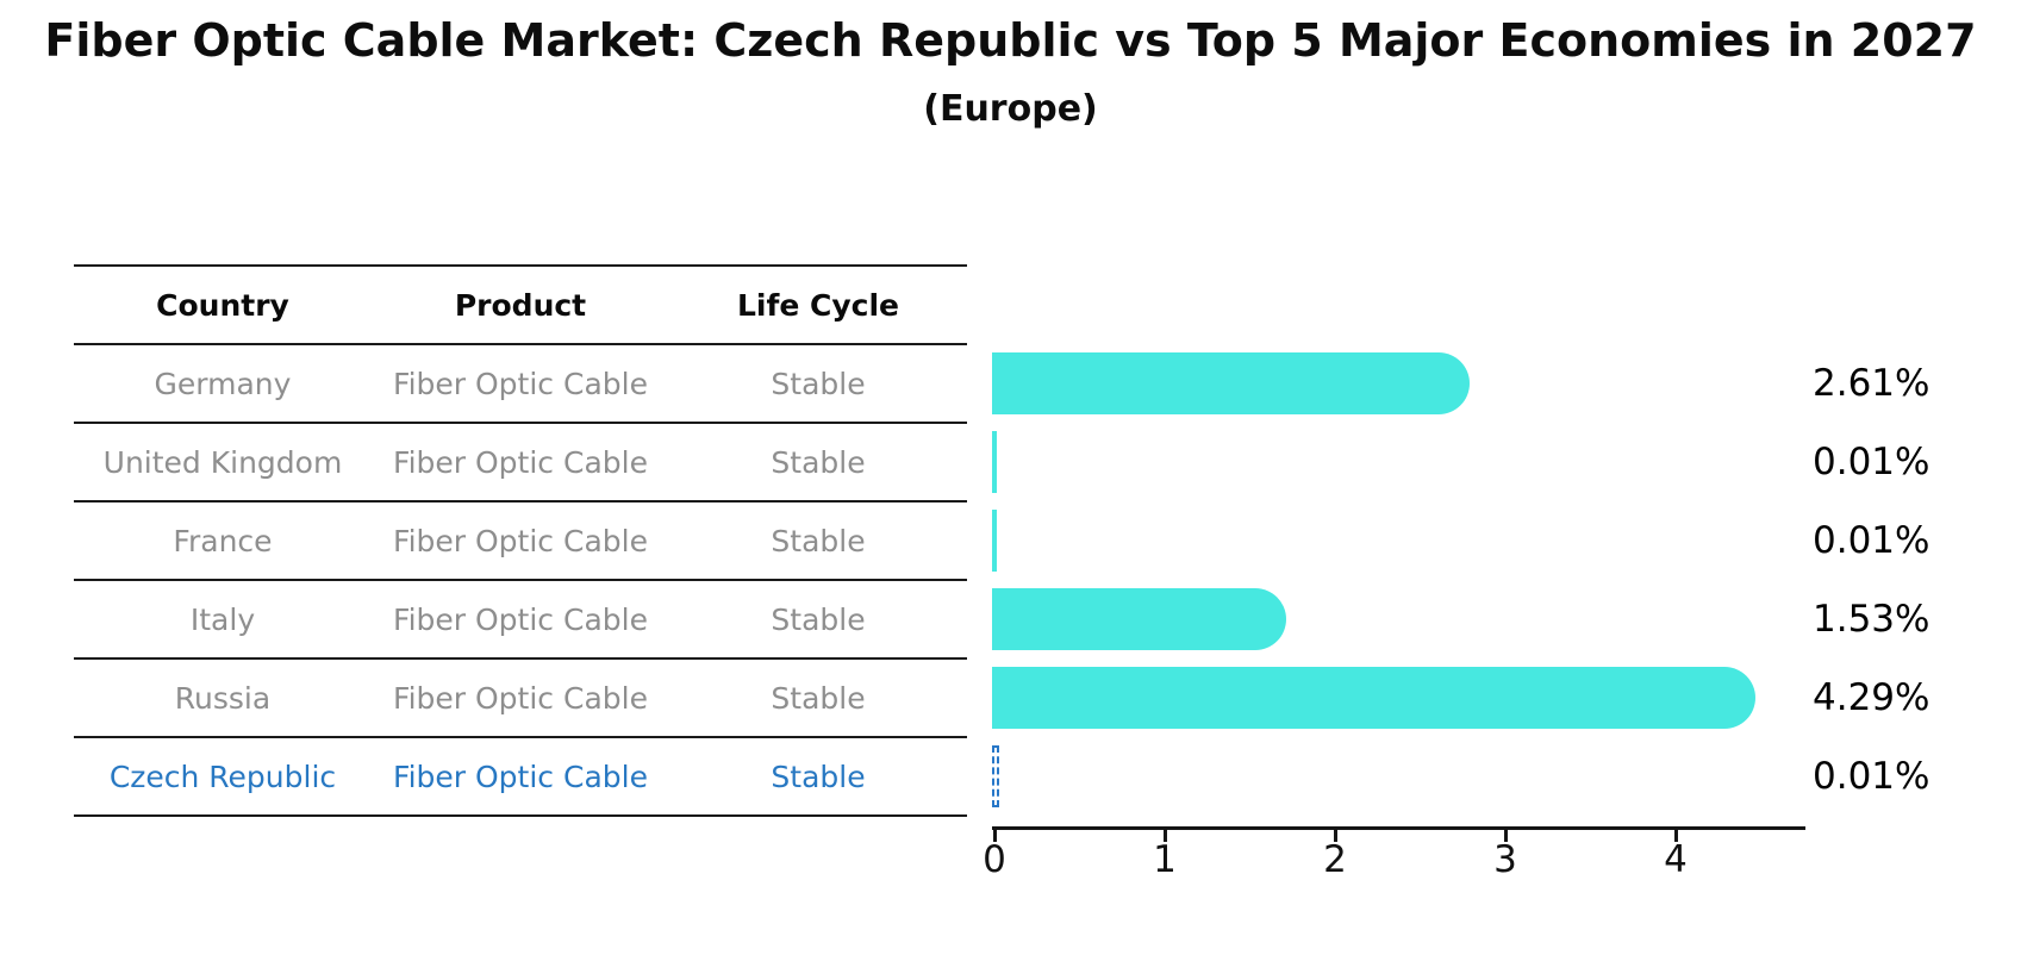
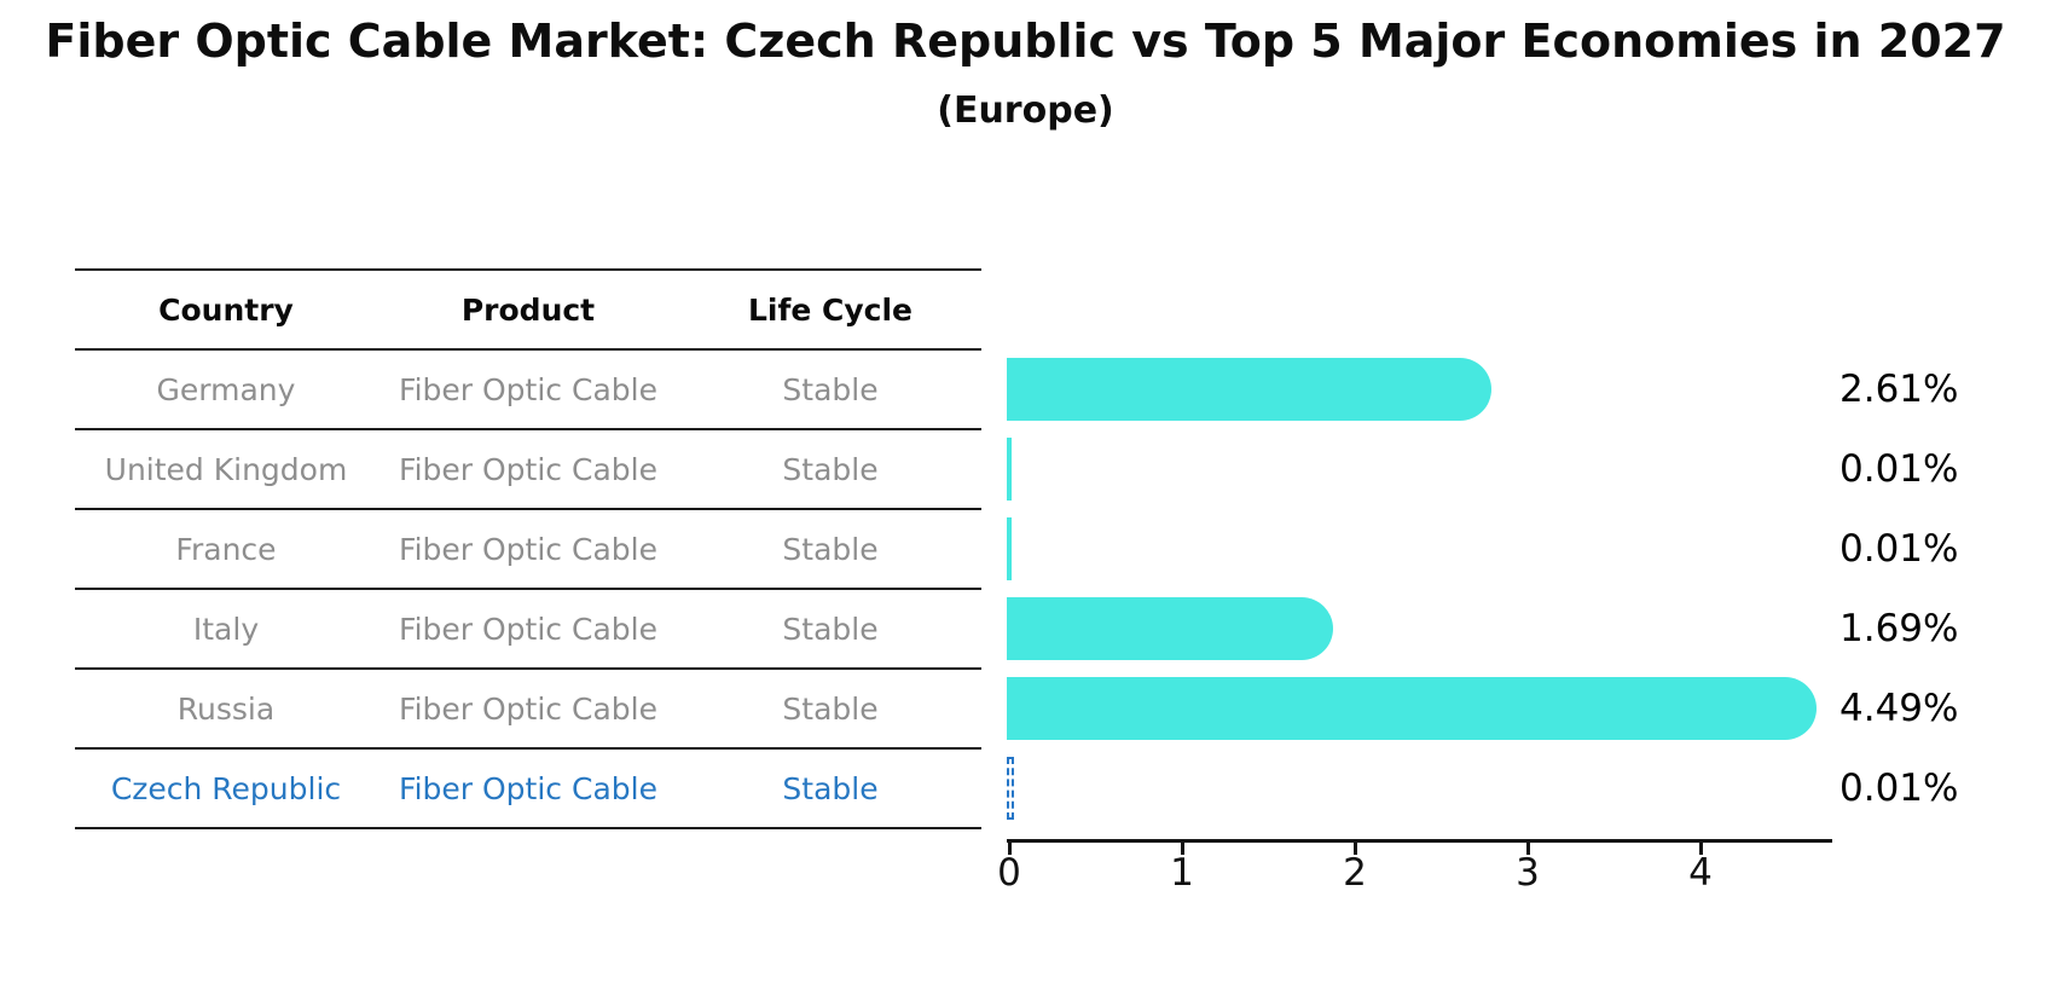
Italy: 1.53% -> 1.69%
Russia: 4.29% -> 4.49%
